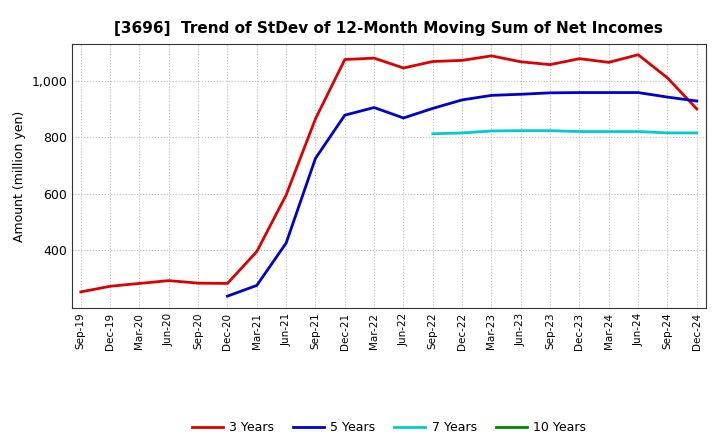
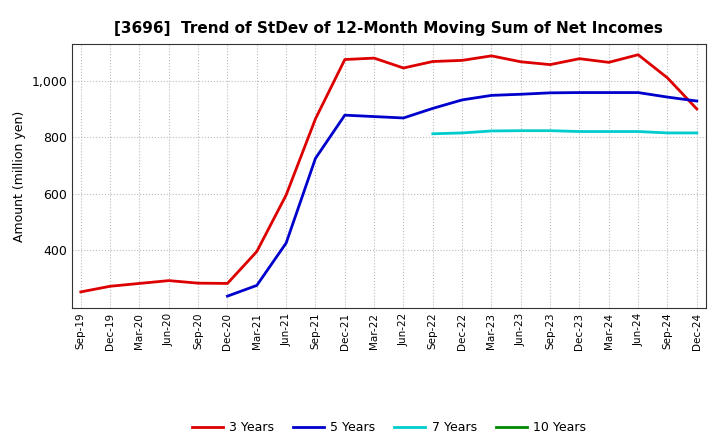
5 Years/Mar-22: 905 -> 873
